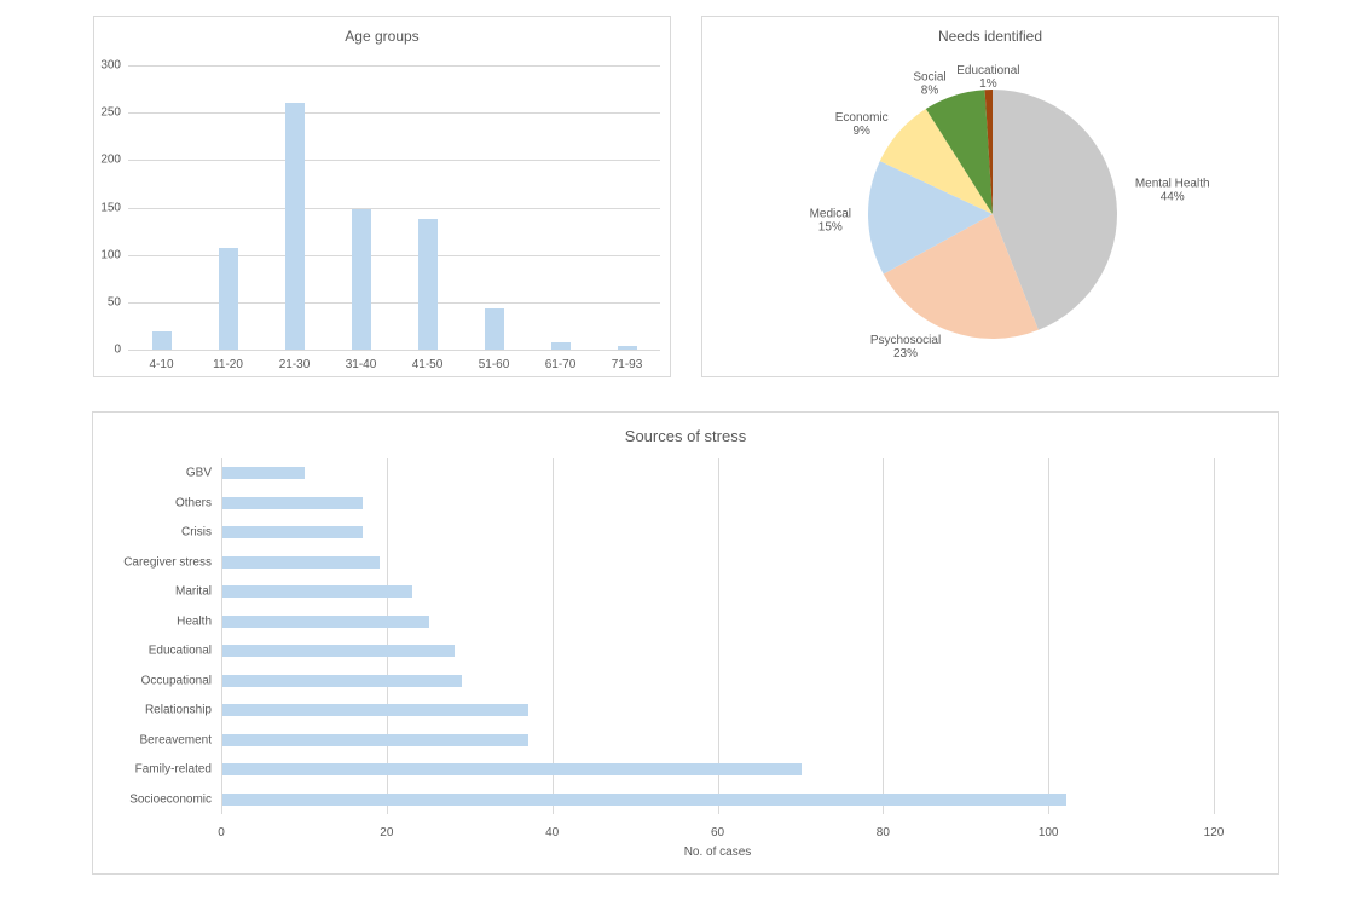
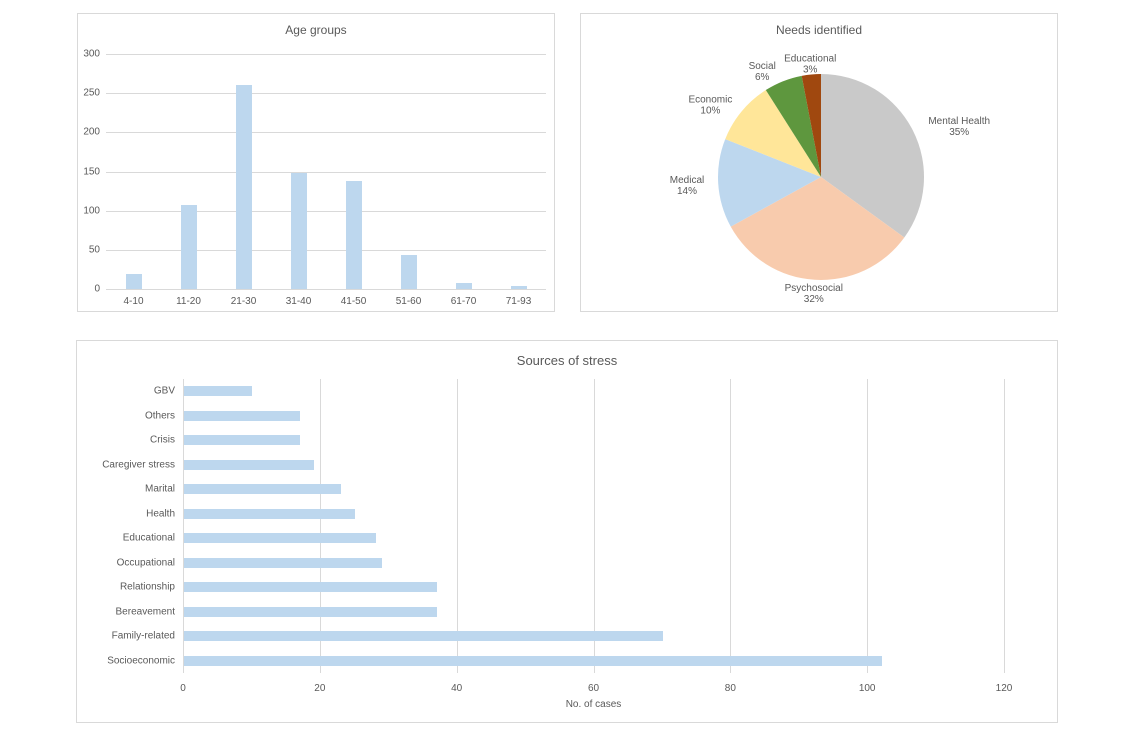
Needs identified/Mental Health: 44% -> 35%
Needs identified/Psychosocial: 23% -> 32%
Needs identified/Medical: 15% -> 14%
Needs identified/Economic: 9% -> 10%
Needs identified/Social: 8% -> 6%
Needs identified/Educational: 1% -> 3%
